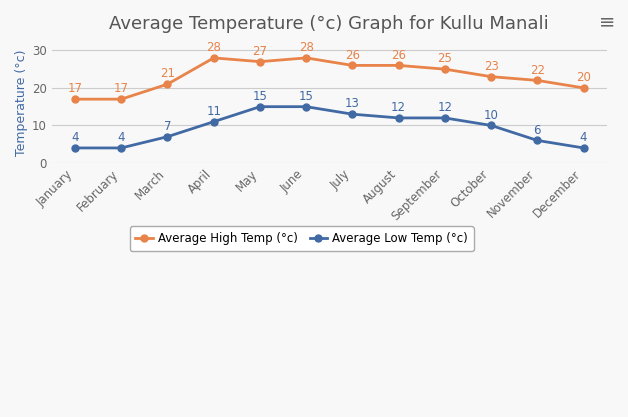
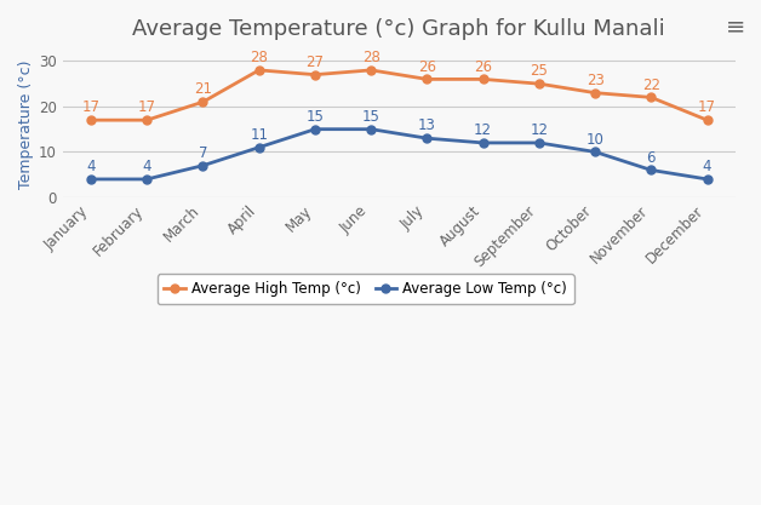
Average High Temp (°c)/December: 20 -> 17
